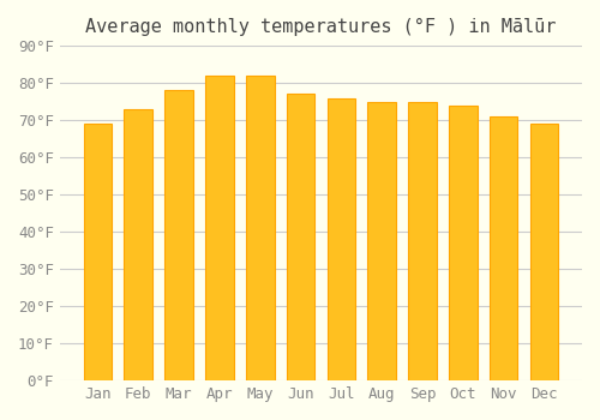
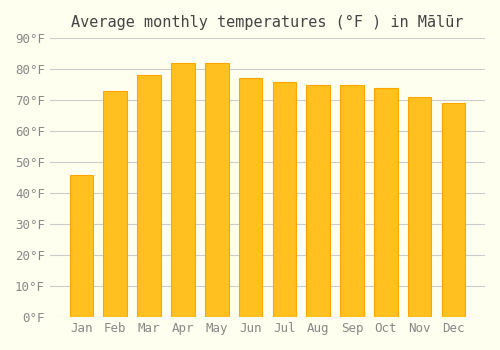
Jan: 69°F -> 46°F
